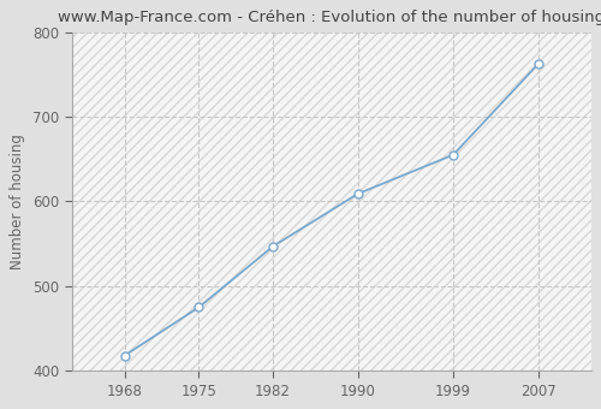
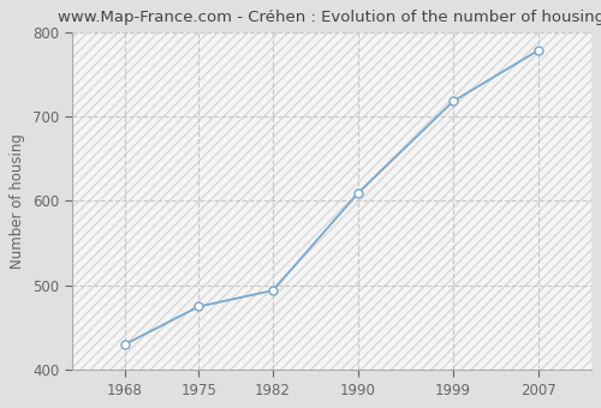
1968: 418 -> 430
1982: 547 -> 494
1999: 655 -> 718
2007: 762 -> 778
